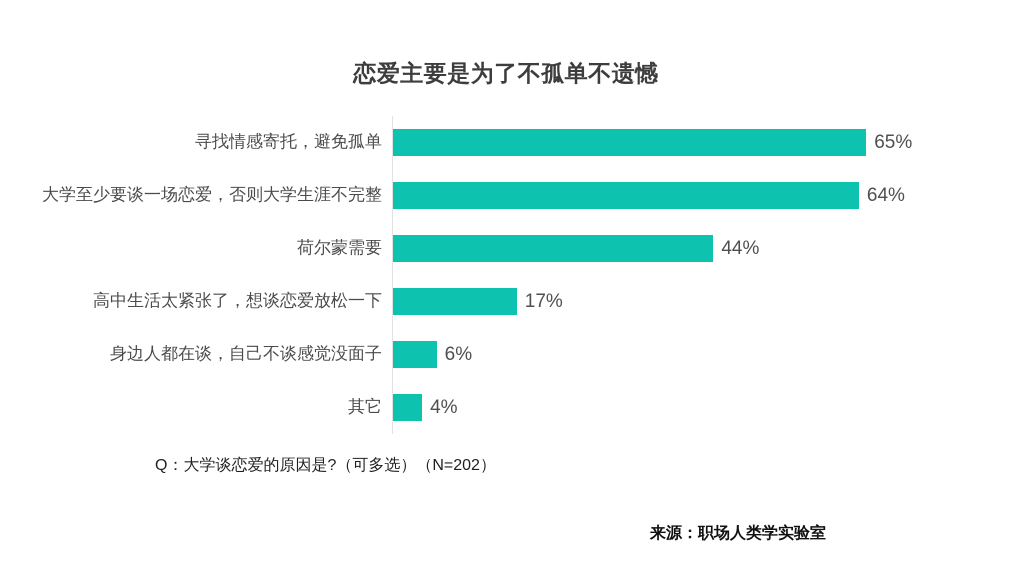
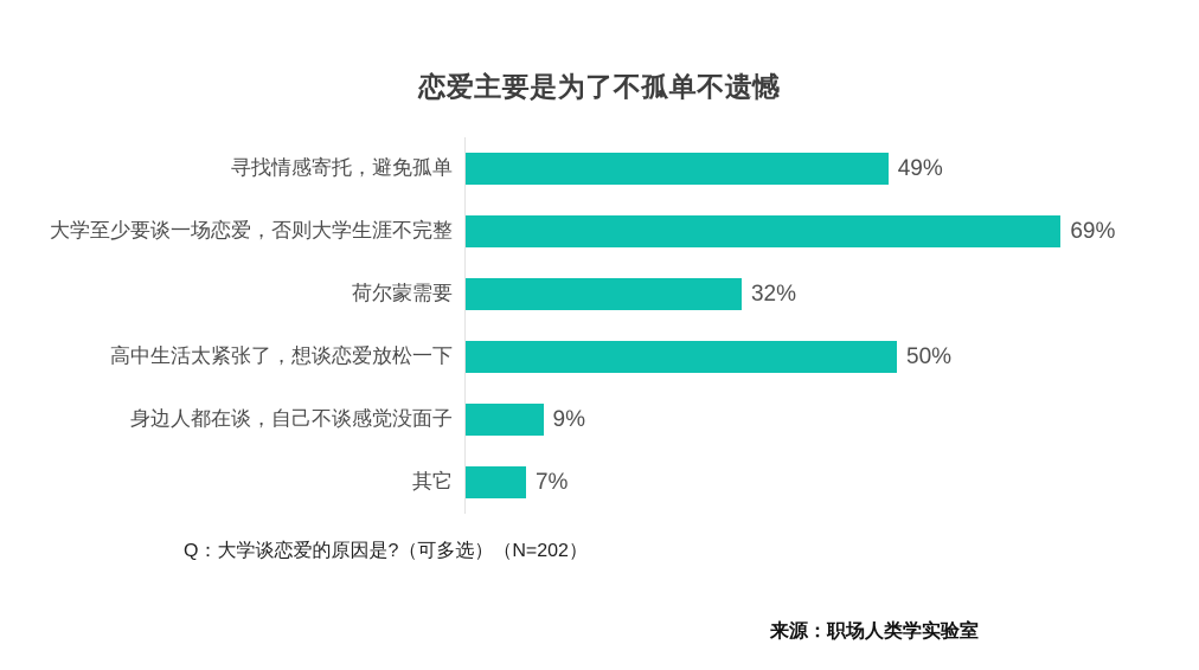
寻找情感寄托，避免孤单: 65% -> 49%
大学至少要谈一场恋爱，否则大学生涯不完整: 64% -> 69%
荷尔蒙需要: 44% -> 32%
高中生活太紧张了，想谈恋爱放松一下: 17% -> 50%
身边人都在谈，自己不谈感觉没面子: 6% -> 9%
其它: 4% -> 7%
